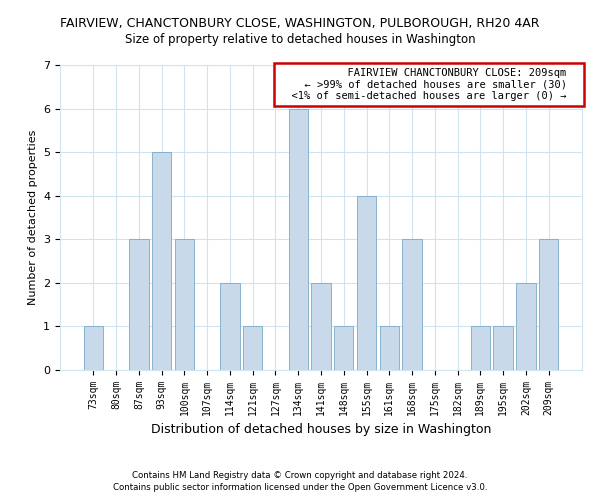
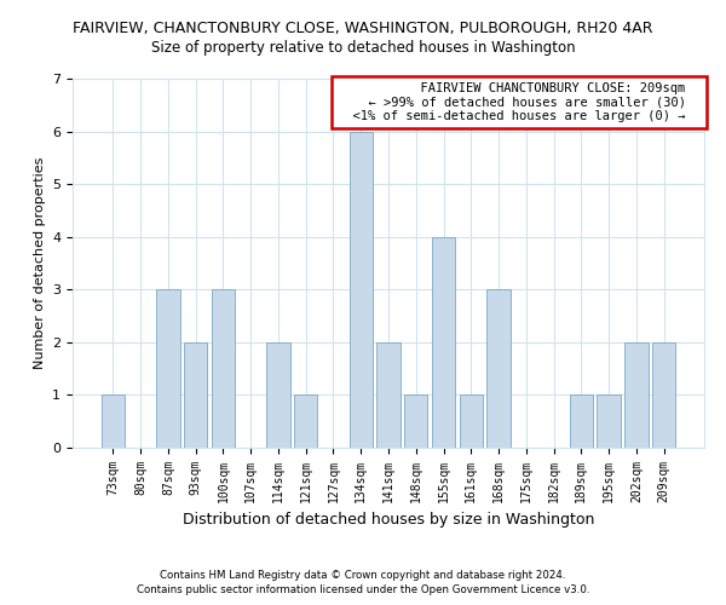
93sqm: 5 -> 2
209sqm: 3 -> 2
